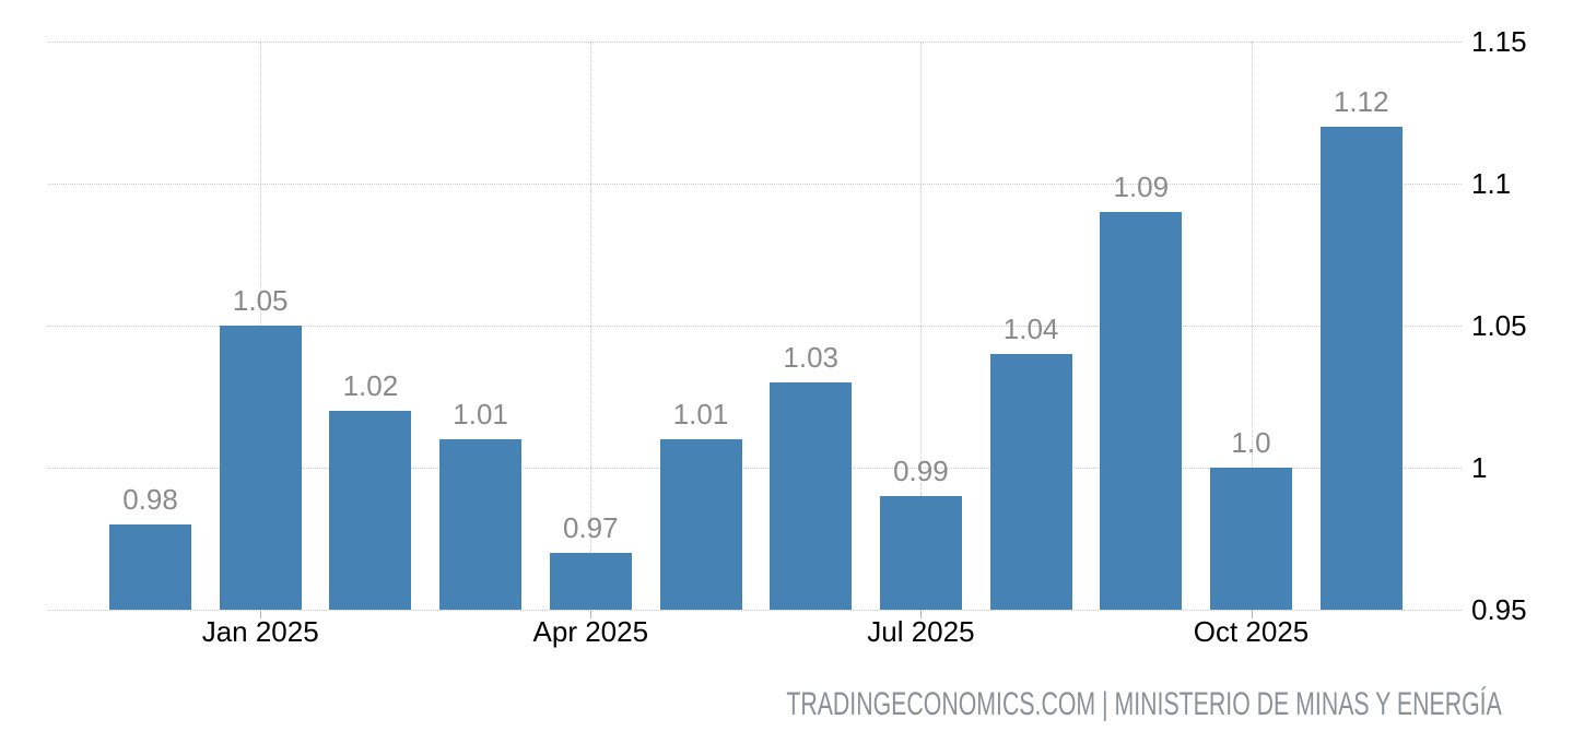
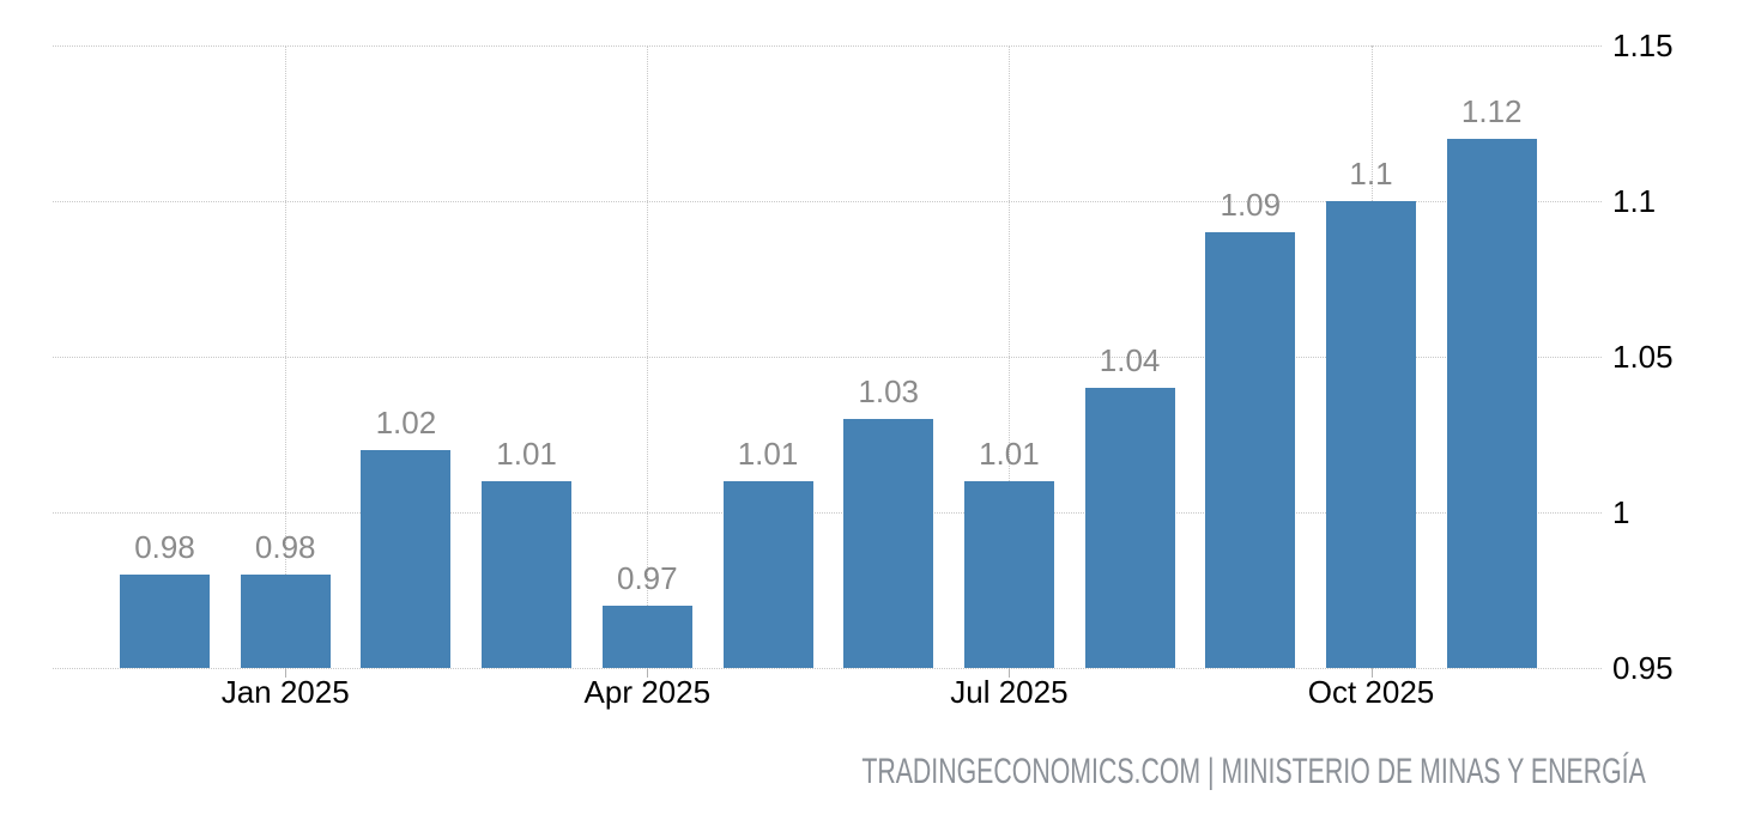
Jan 2025: 1.05 -> 0.98
Jul 2025: 0.99 -> 1.01
Oct 2025: 1.0 -> 1.1
